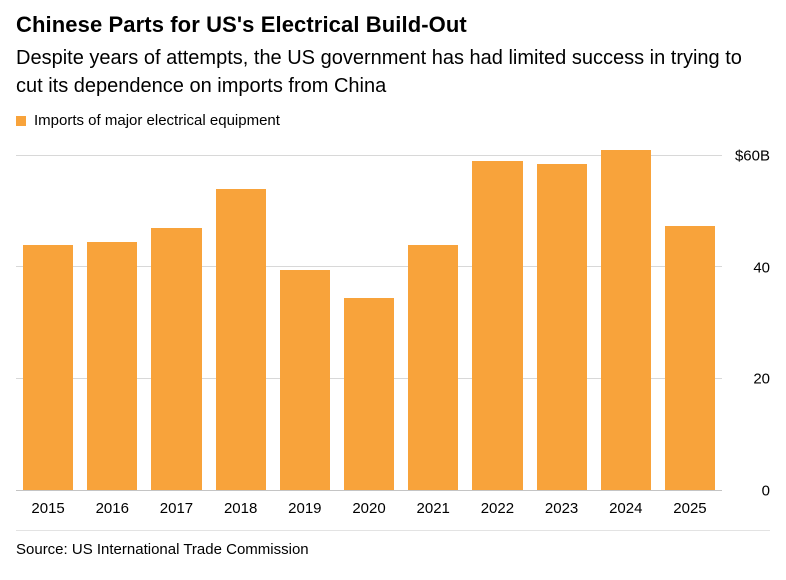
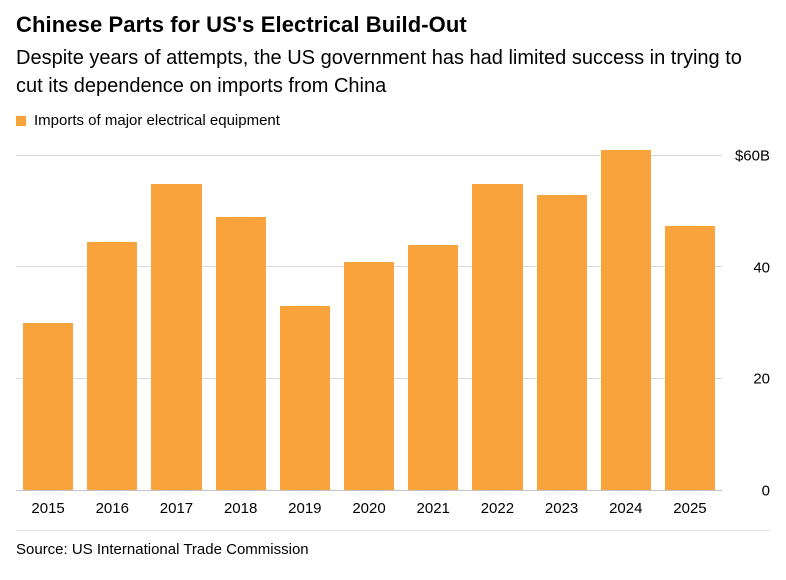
2015: $44B -> $30B
2017: $47B -> $55B
2018: $54B -> $49B
2019: $40B -> $33B
2020: $34B -> $41B
2022: $59B -> $55B
2023: $58B -> $53B
